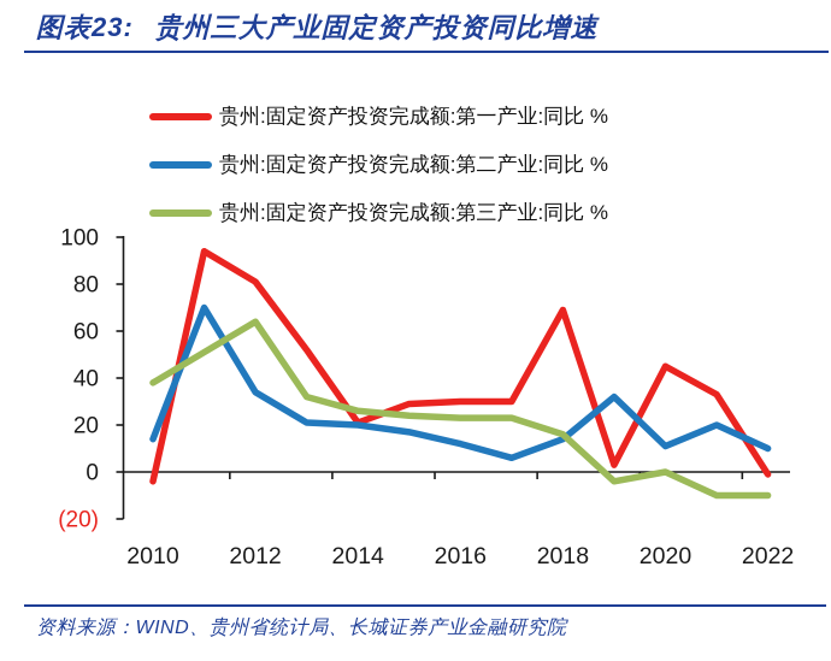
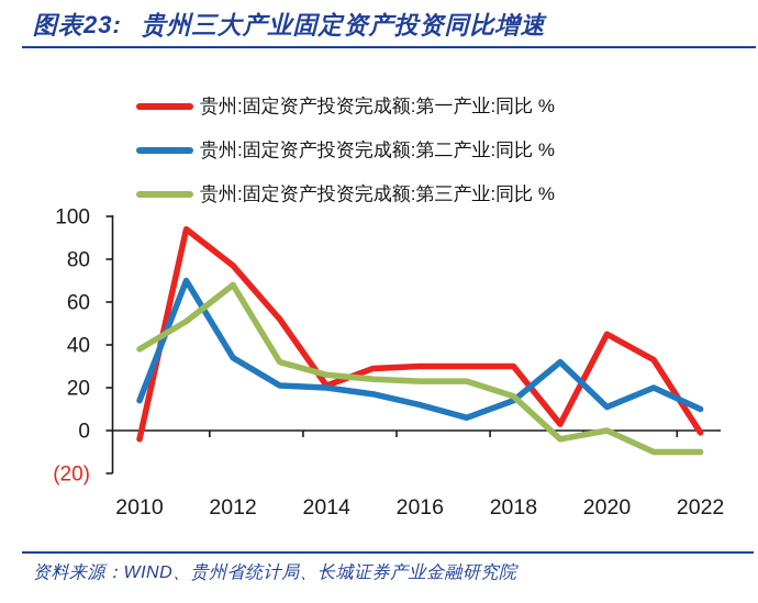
贵州:固定资产投资完成额:第一产业:同比 %/2012: 81 -> 77
贵州:固定资产投资完成额:第三产业:同比 %/2012: 64 -> 68
贵州:固定资产投资完成额:第一产业:同比 %/2018: 69 -> 30
